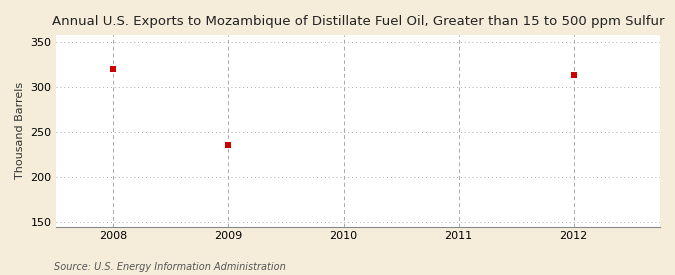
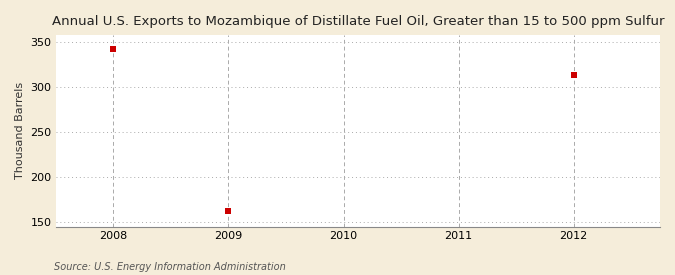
2008: 320 -> 342
2009: 236 -> 162
